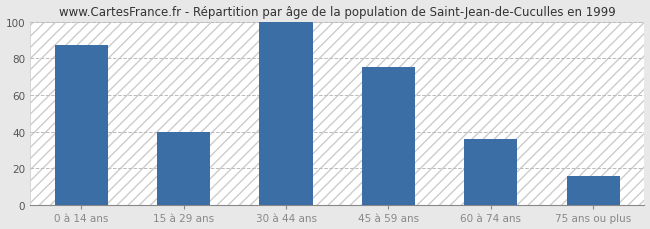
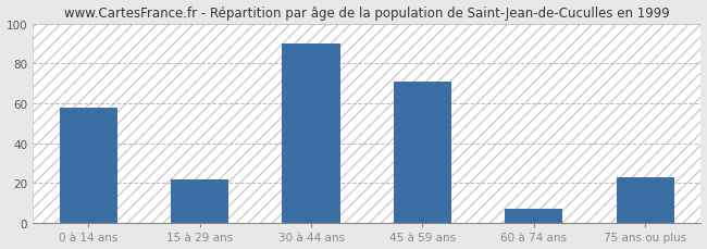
0 à 14 ans: 87 -> 58
15 à 29 ans: 40 -> 22
30 à 44 ans: 100 -> 90
45 à 59 ans: 75 -> 71
60 à 74 ans: 36 -> 7
75 ans ou plus: 16 -> 23
